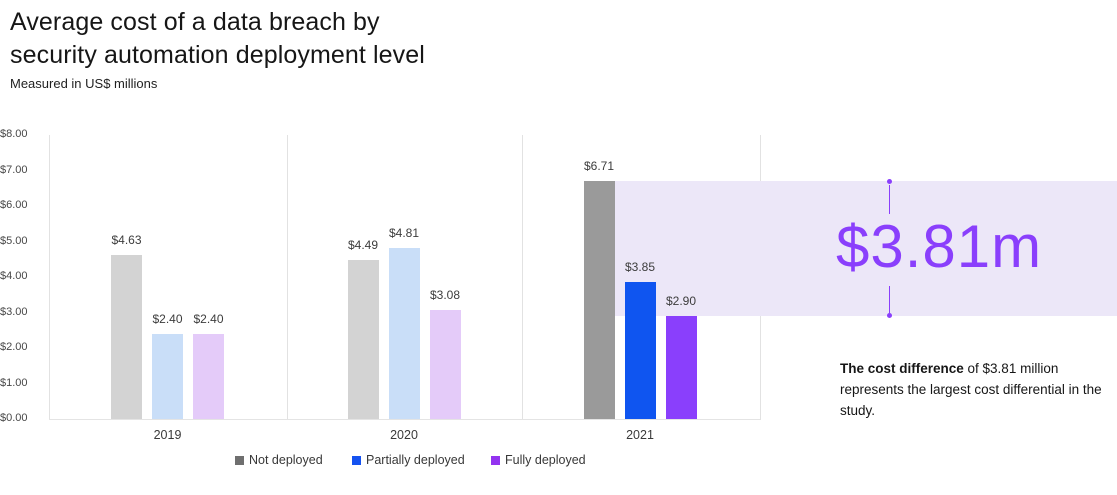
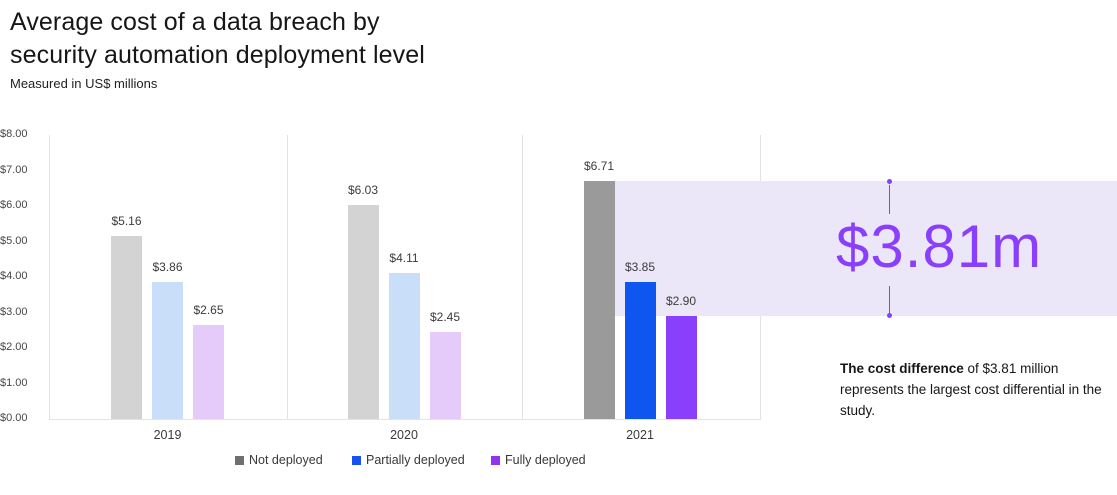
Not deployed/2019: $4.63 -> $5.16
Partially deployed/2019: $2.40 -> $3.86
Fully deployed/2019: $2.40 -> $2.65
Not deployed/2020: $4.49 -> $6.03
Partially deployed/2020: $4.81 -> $4.11
Fully deployed/2020: $3.08 -> $2.45
